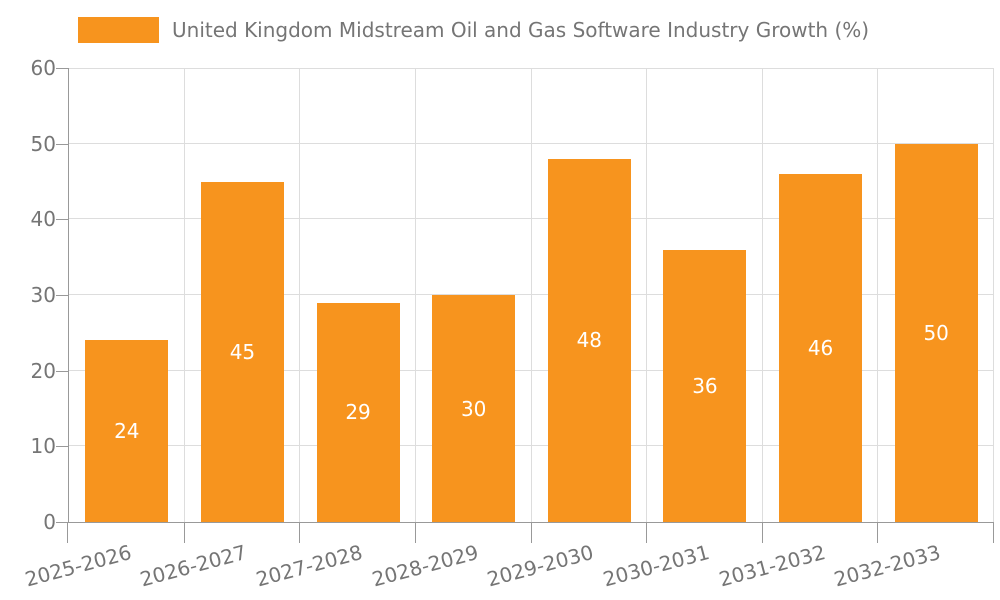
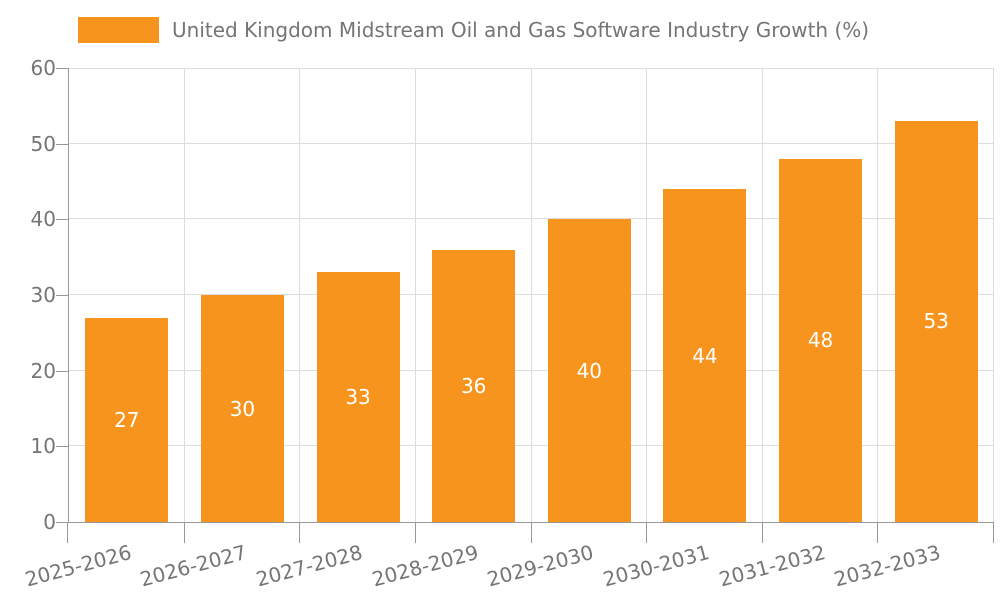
2025-2026: 24 -> 27
2026-2027: 45 -> 30
2027-2028: 29 -> 33
2028-2029: 30 -> 36
2029-2030: 48 -> 40
2030-2031: 36 -> 44
2031-2032: 46 -> 48
2032-2033: 50 -> 53
